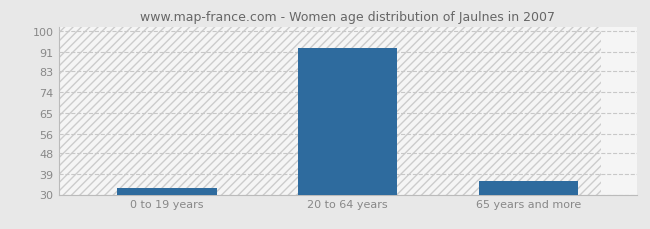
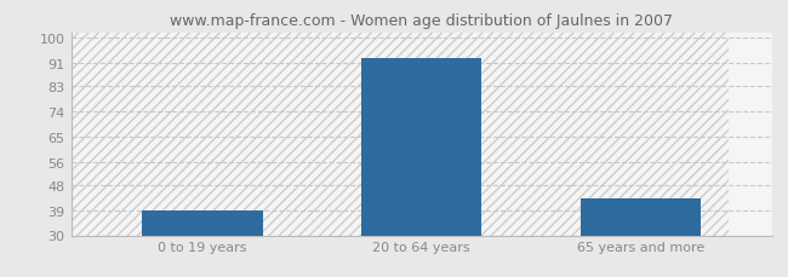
0 to 19 years: 33 -> 39
65 years and more: 36 -> 43
